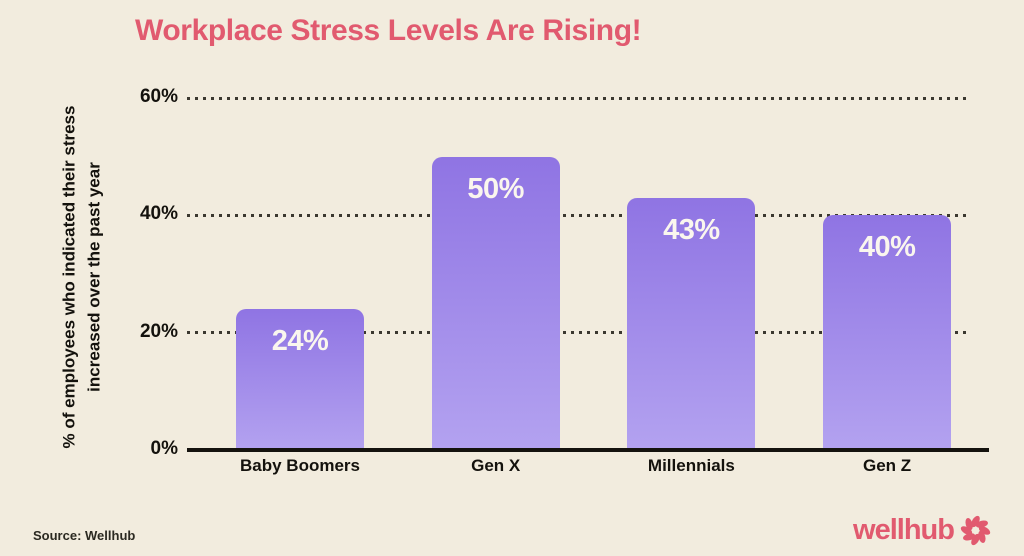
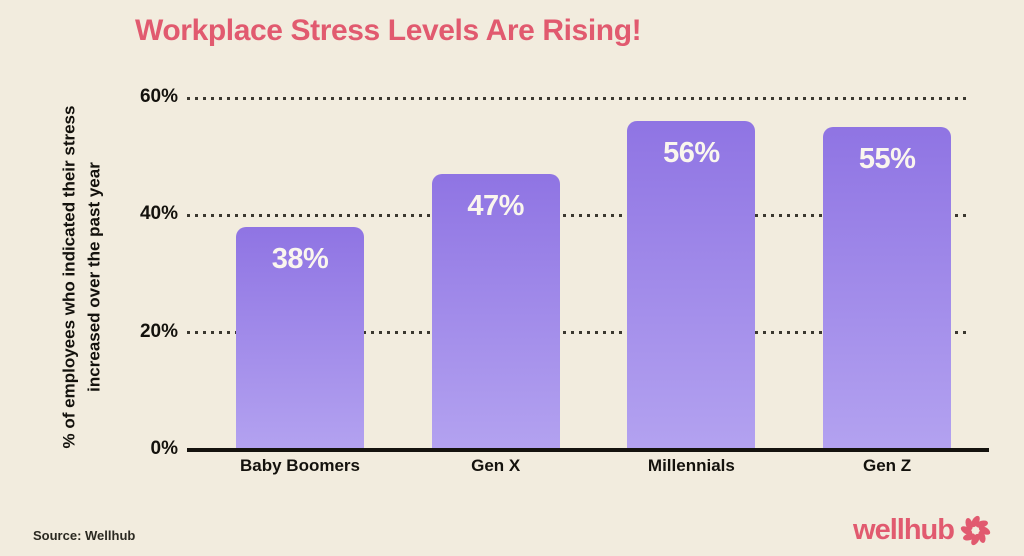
Baby Boomers: 24% -> 38%
Gen X: 50% -> 47%
Millennials: 43% -> 56%
Gen Z: 40% -> 55%
